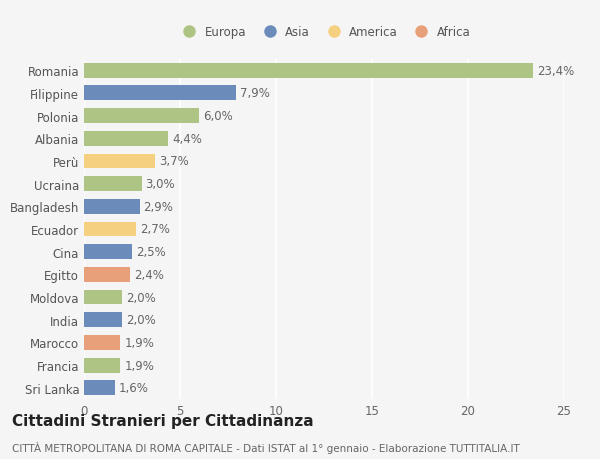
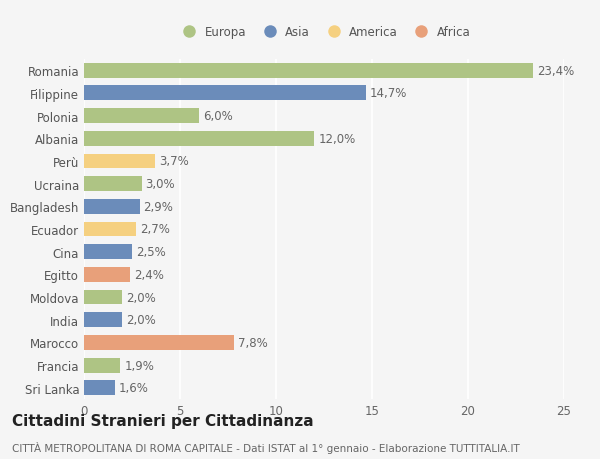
Filippine: 7,9% -> 14,7%
Albania: 4,4% -> 12,0%
Marocco: 1,9% -> 7,8%
